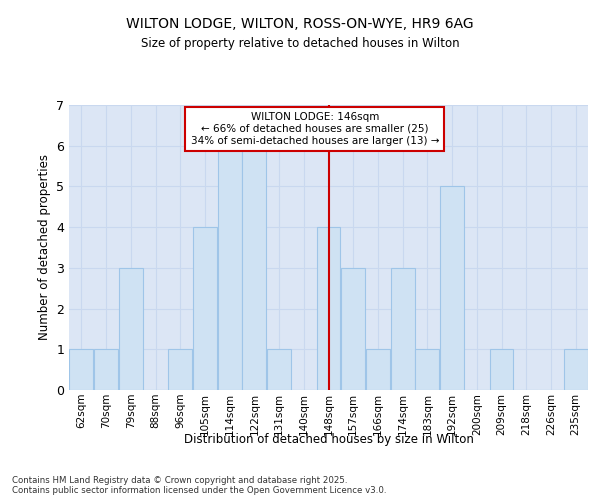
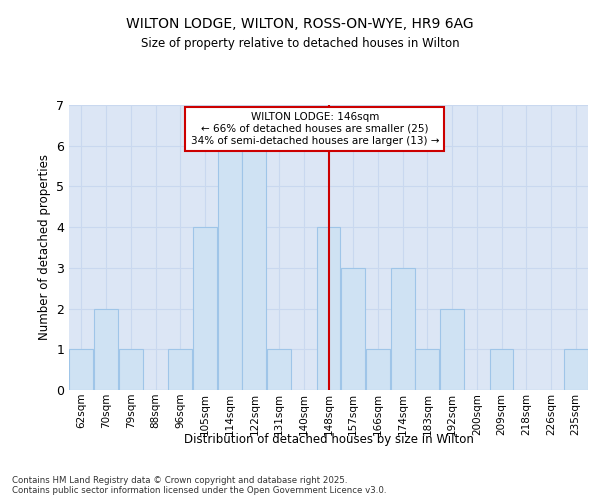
70sqm: 1 -> 2
79sqm: 3 -> 1
192sqm: 5 -> 2
